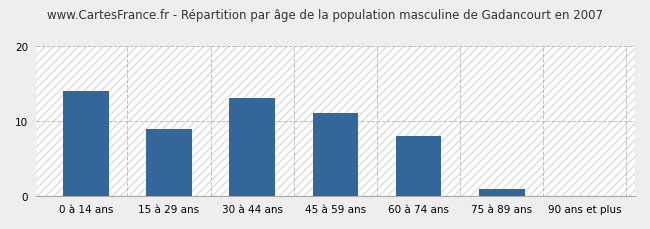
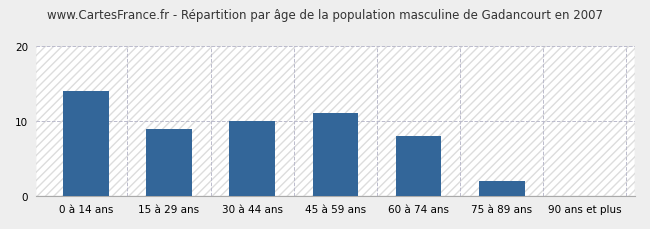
30 à 44 ans: 13.0 -> 10.0
75 à 89 ans: 1.0 -> 2.0
